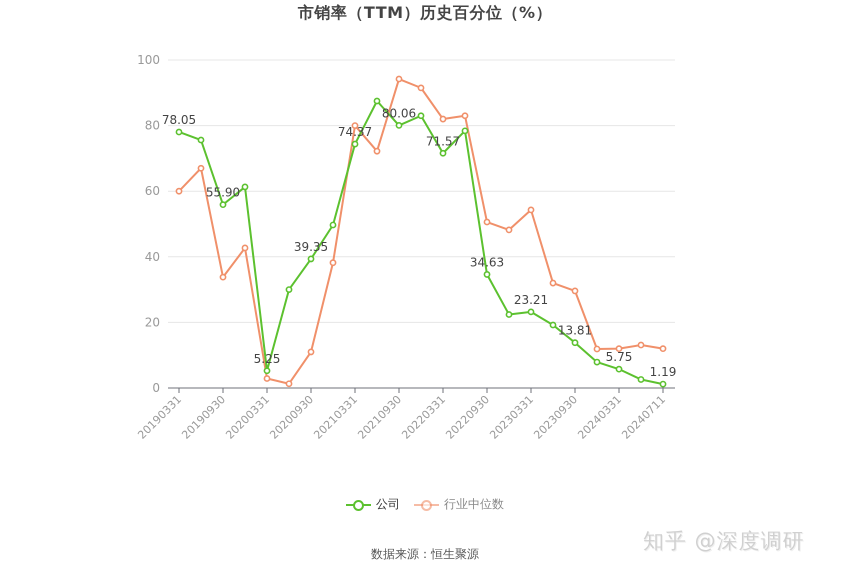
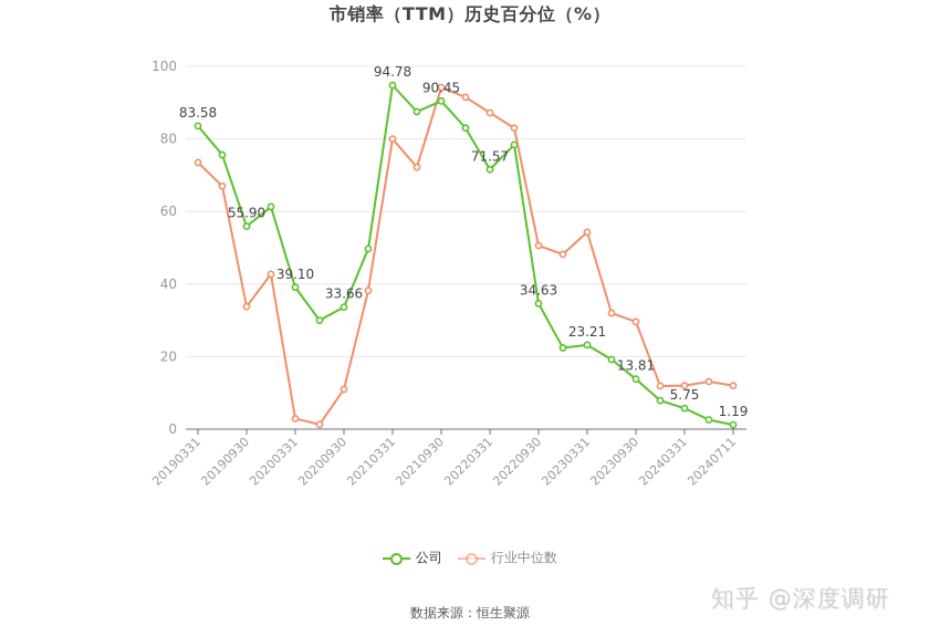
公司/20190331: 78.05 -> 83.58
行业中位数/20190331: 60 -> 74
公司/20200331: 5.25 -> 39.10
公司/20200930: 39.35 -> 33.66
公司/20210331: 74.37 -> 94.78
公司/20210930: 80.06 -> 90.45
行业中位数/20220331: 82 -> 87
